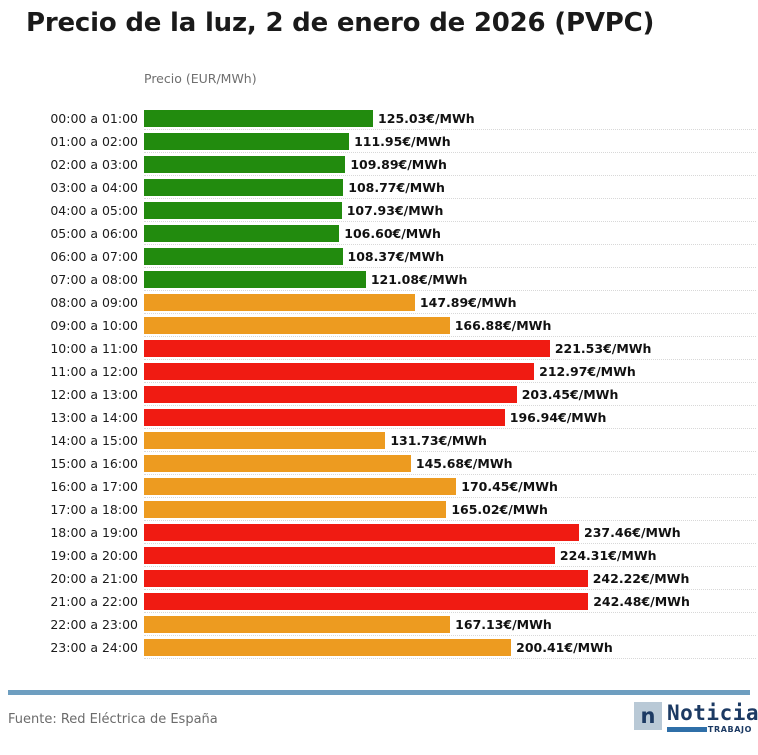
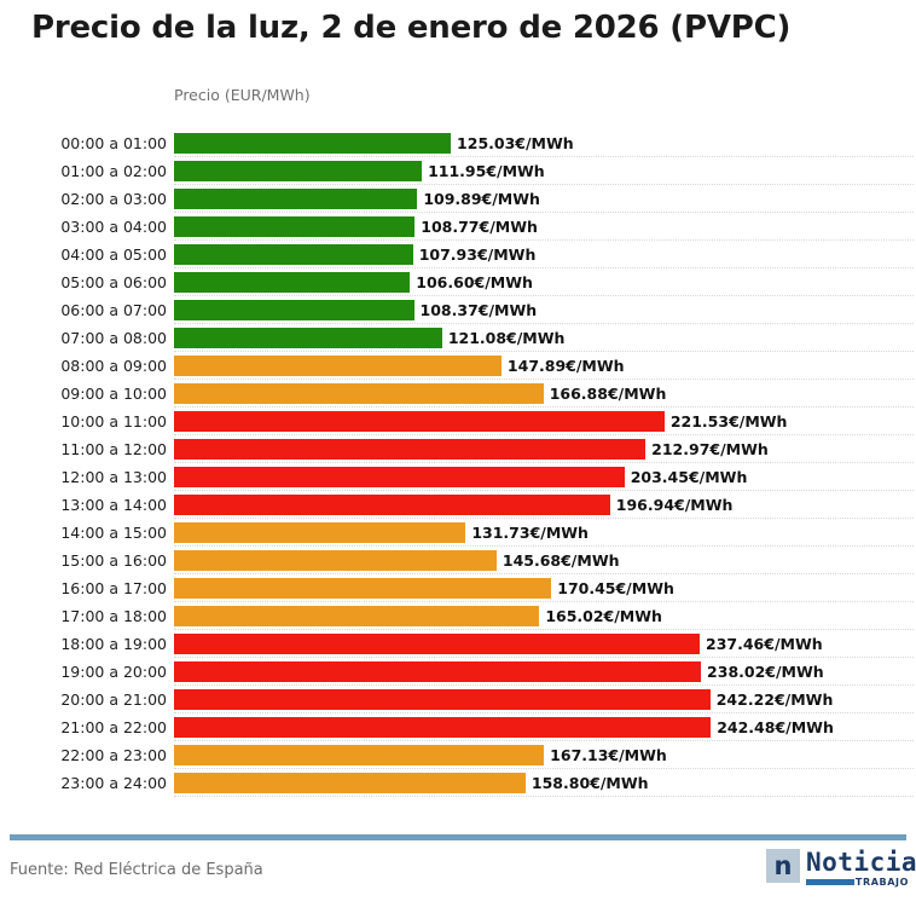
19:00 a 20:00: 224.31 -> 238.02
23:00 a 24:00: 200.41 -> 158.80
